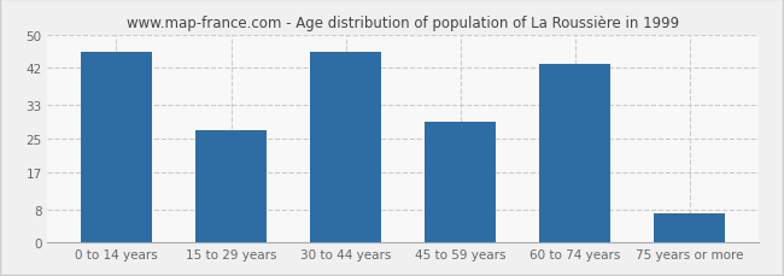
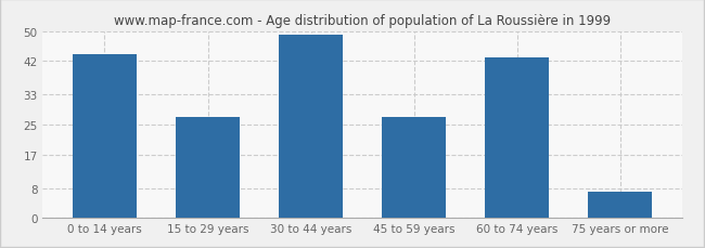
0 to 14 years: 46 -> 44
30 to 44 years: 46 -> 49
45 to 59 years: 29 -> 27
